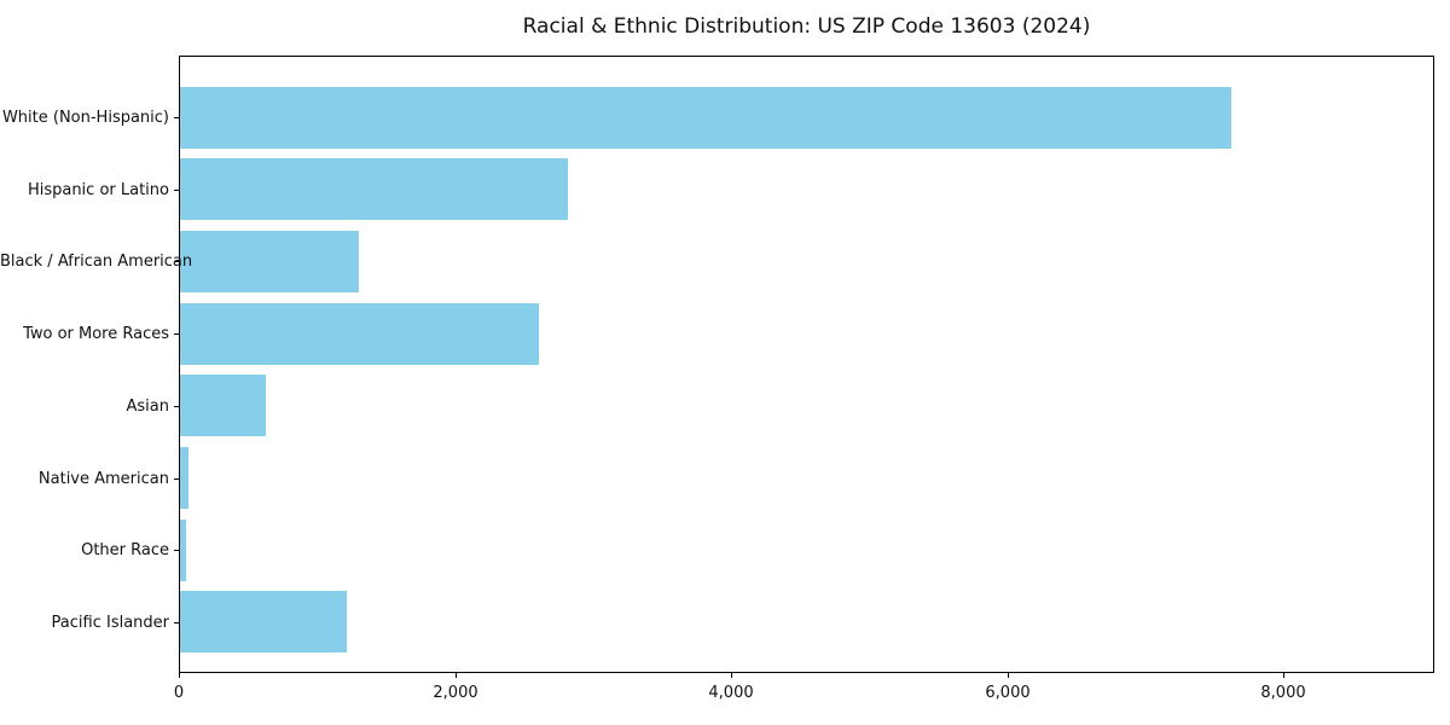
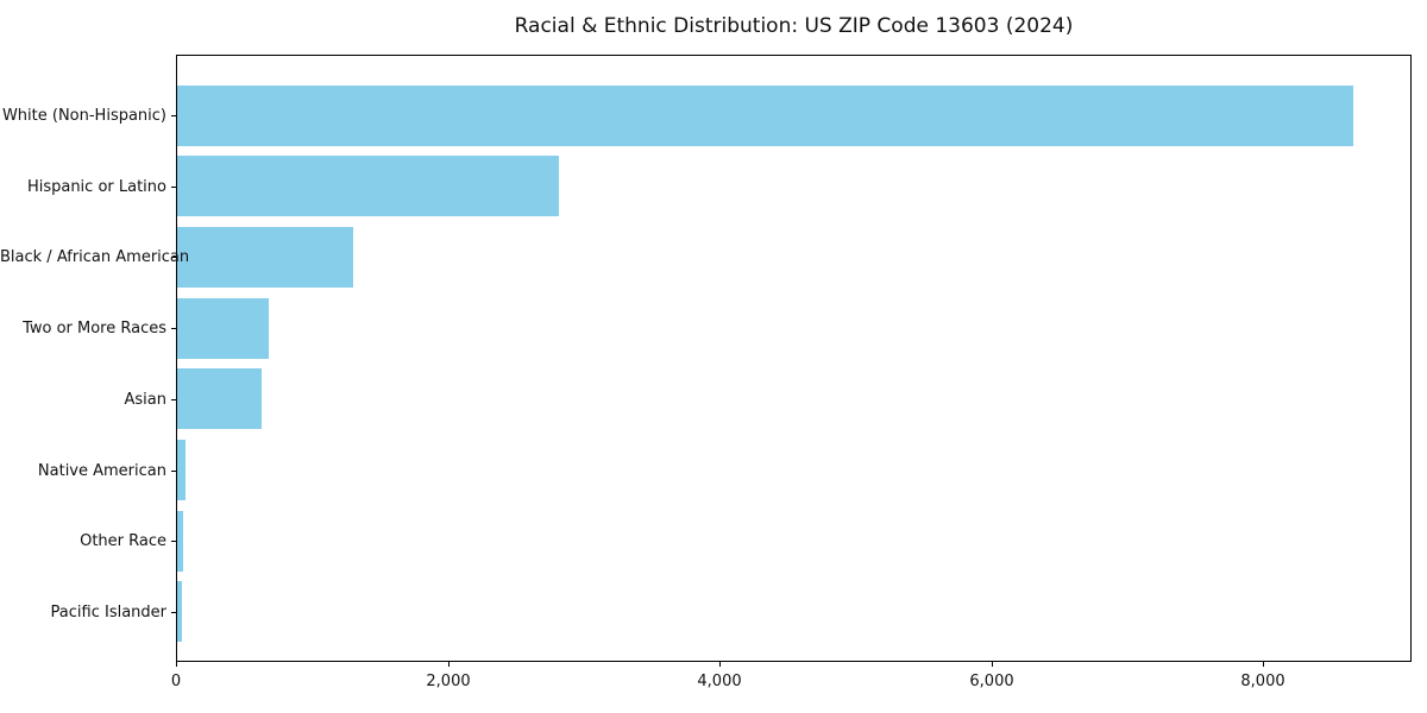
White (Non-Hispanic): 7610 -> 8650
Two or More Races: 2600 -> 680
Pacific Islander: 1210 -> 40
